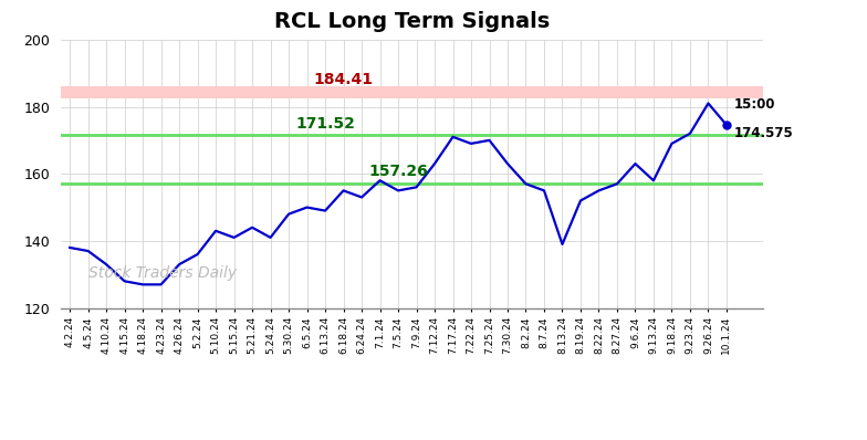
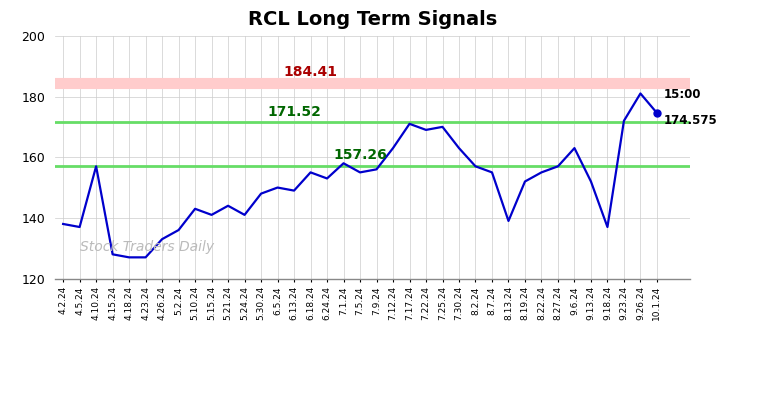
4.10.24: 133.0 -> 157.0
9.13.24: 158.0 -> 152.0
9.18.24: 169.0 -> 137.0
